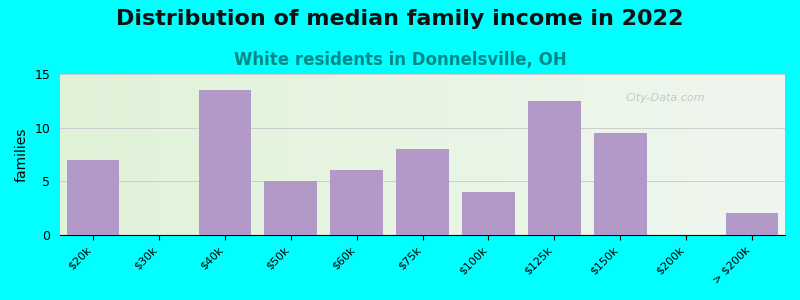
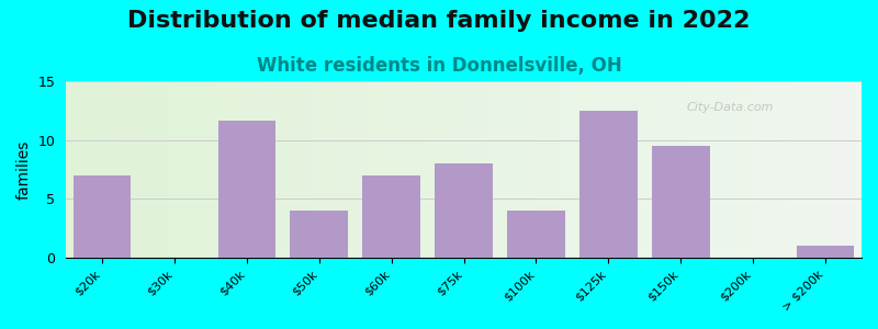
$40k: 13.5 -> 11.6
$50k: 5.0 -> 4.0
$60k: 6.0 -> 7.0
> $200k: 2.0 -> 1.0
